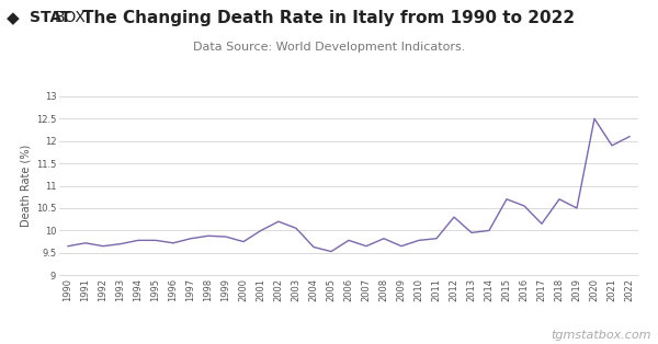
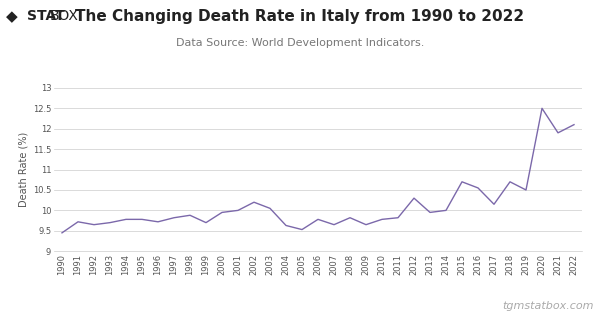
1990: 9.65 -> 9.45
1999: 9.86 -> 9.70
2000: 9.75 -> 9.95
